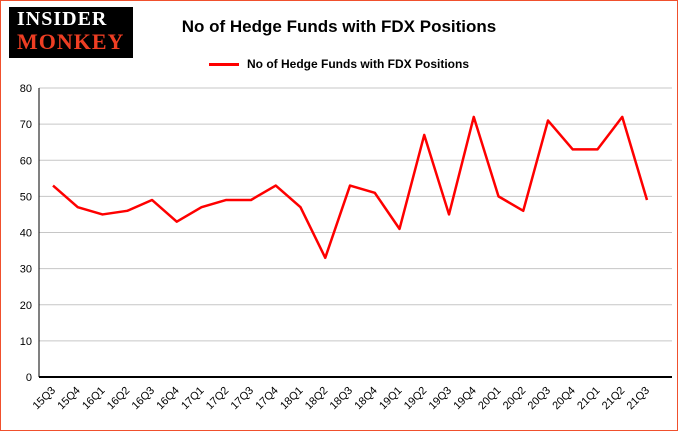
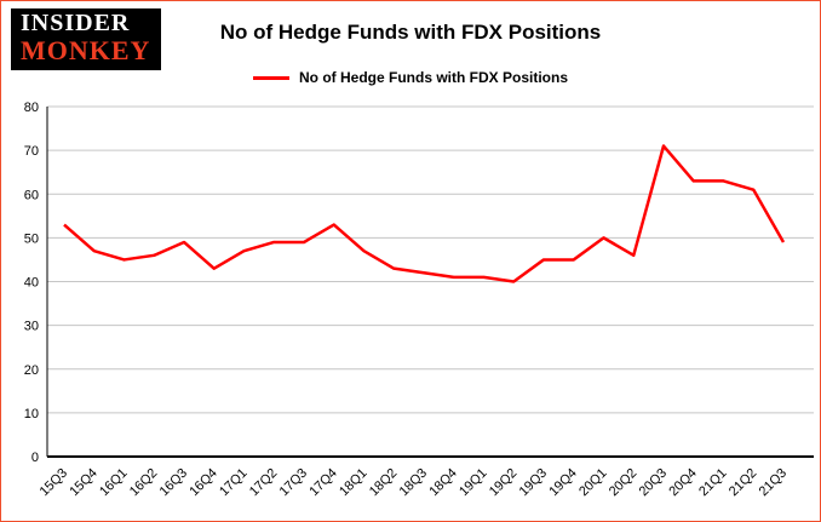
18Q2: 33 -> 43
18Q3: 53 -> 42
18Q4: 51 -> 41
19Q2: 67 -> 40
19Q4: 72 -> 45
21Q2: 72 -> 61
